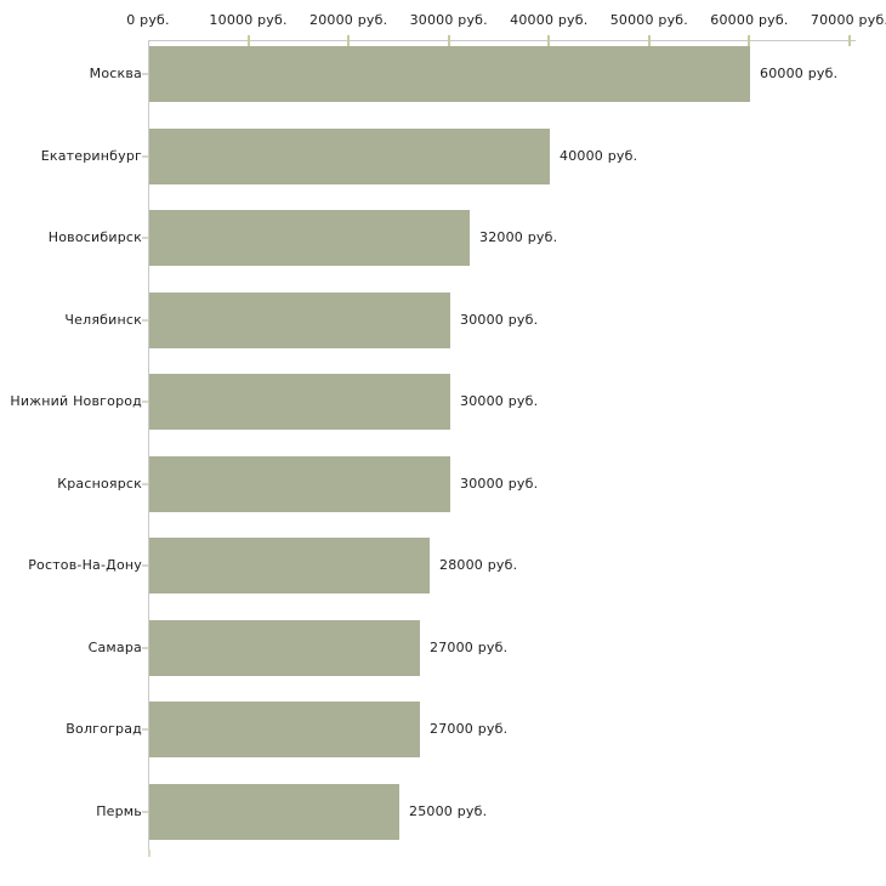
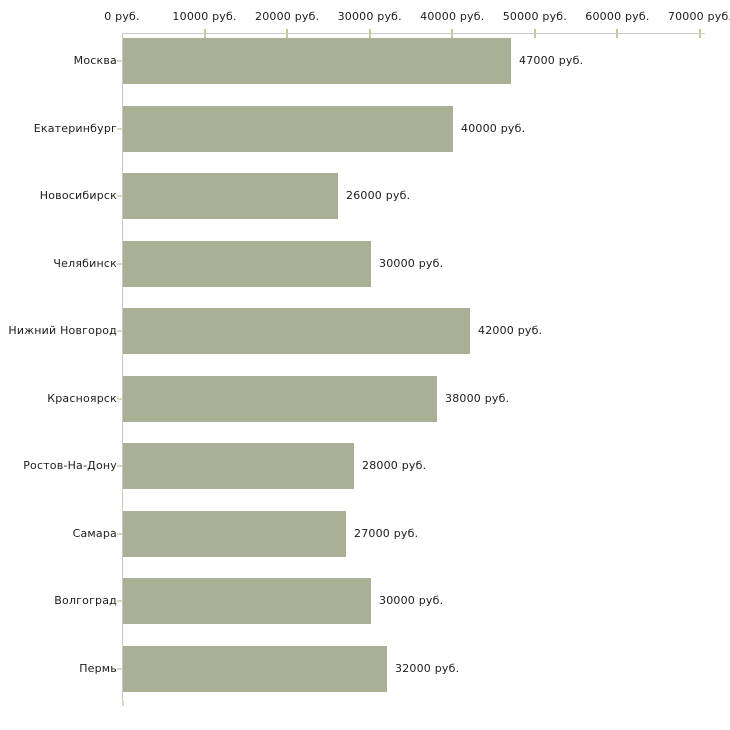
Москва: 60000 -> 47000
Новосибирск: 32000 -> 26000
Нижний Новгород: 30000 -> 42000
Красноярск: 30000 -> 38000
Волгоград: 27000 -> 30000
Пермь: 25000 -> 32000
